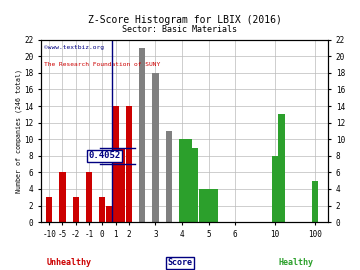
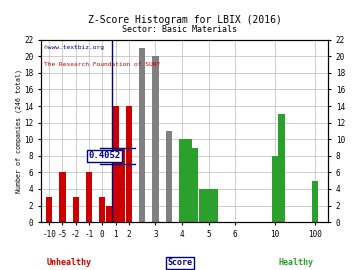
3: 18 -> 20
